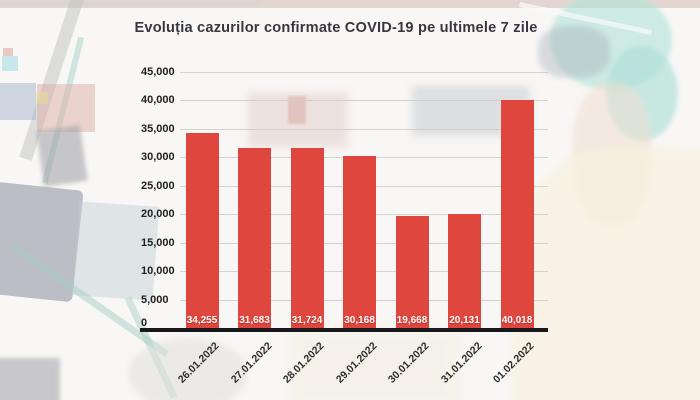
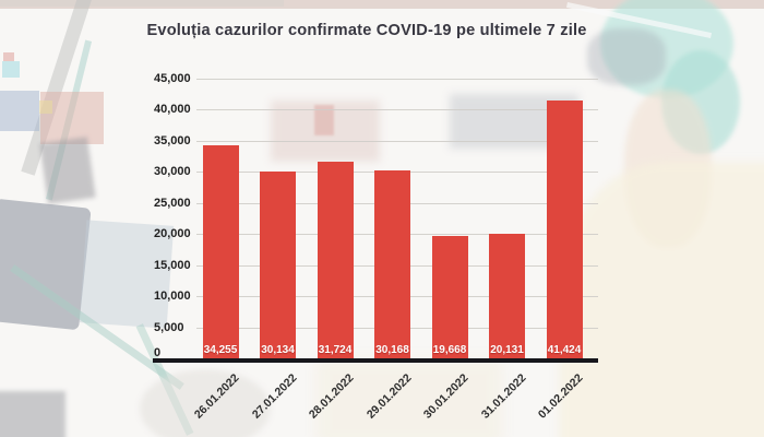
27.01.2022: 31,683 -> 30,134
01.02.2022: 40,018 -> 41,424
